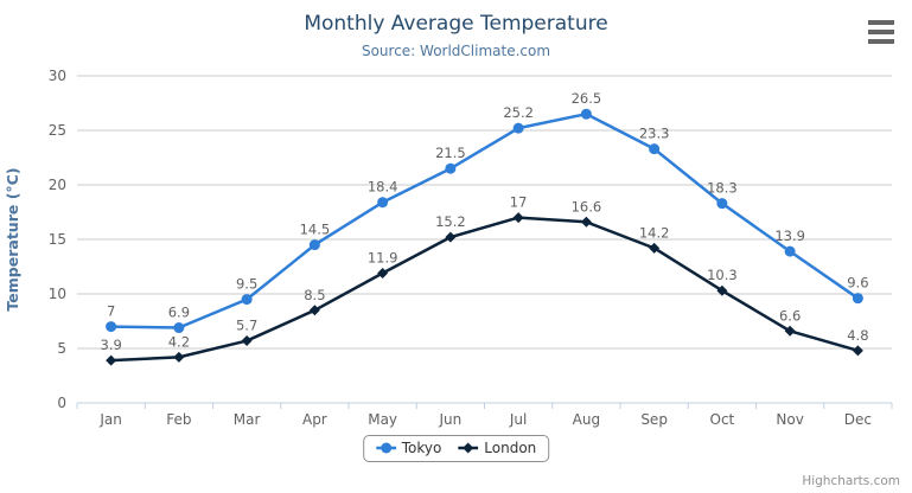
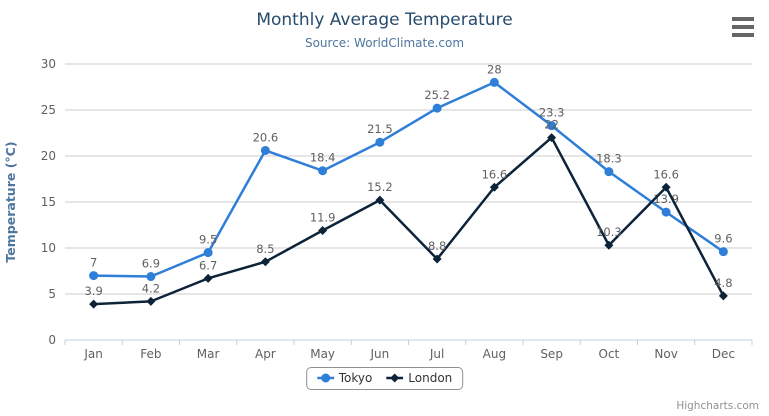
London/Mar: 5.7 -> 6.7
Tokyo/Apr: 14.5 -> 20.6
London/Jul: 17 -> 8.8
Tokyo/Aug: 26.5 -> 28
London/Sep: 14.2 -> 22
London/Nov: 6.6 -> 16.6
